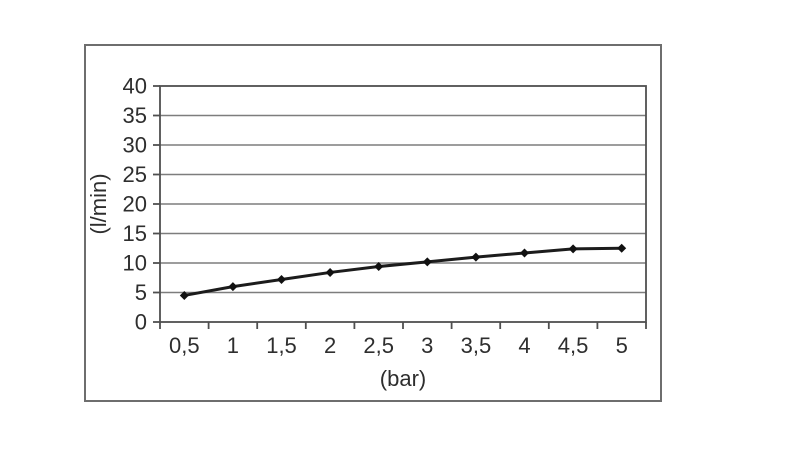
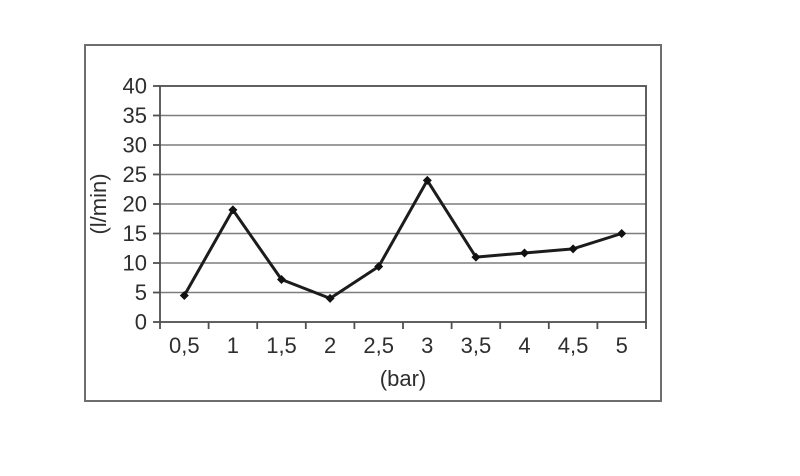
1: 6 -> 19
2: 8 -> 4
3: 10 -> 24
5: 12 -> 15
